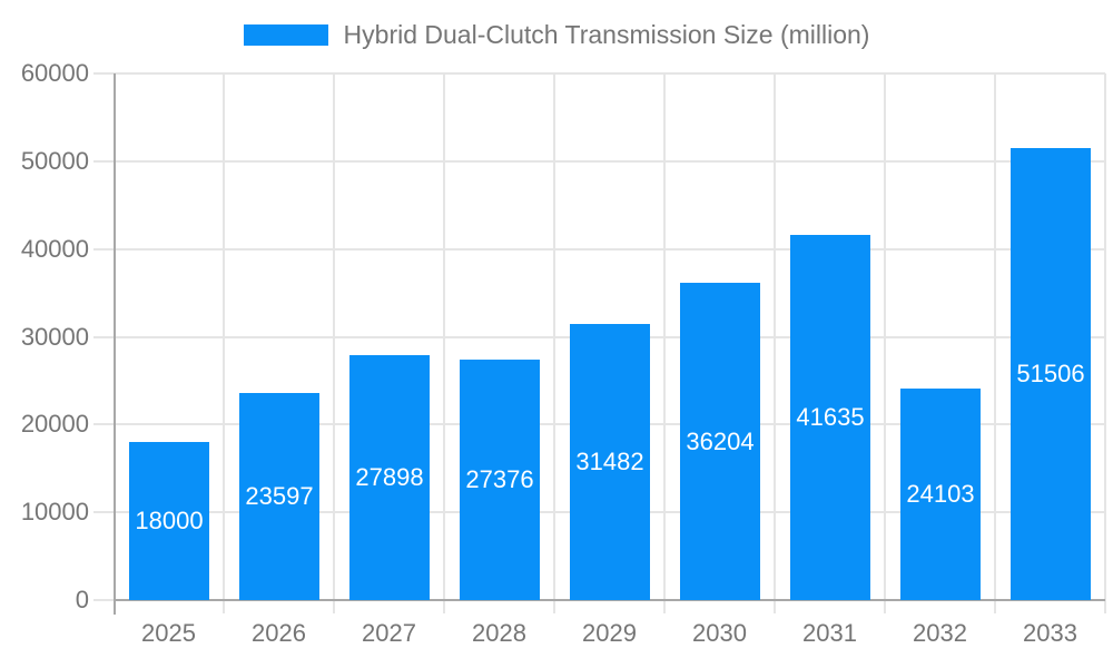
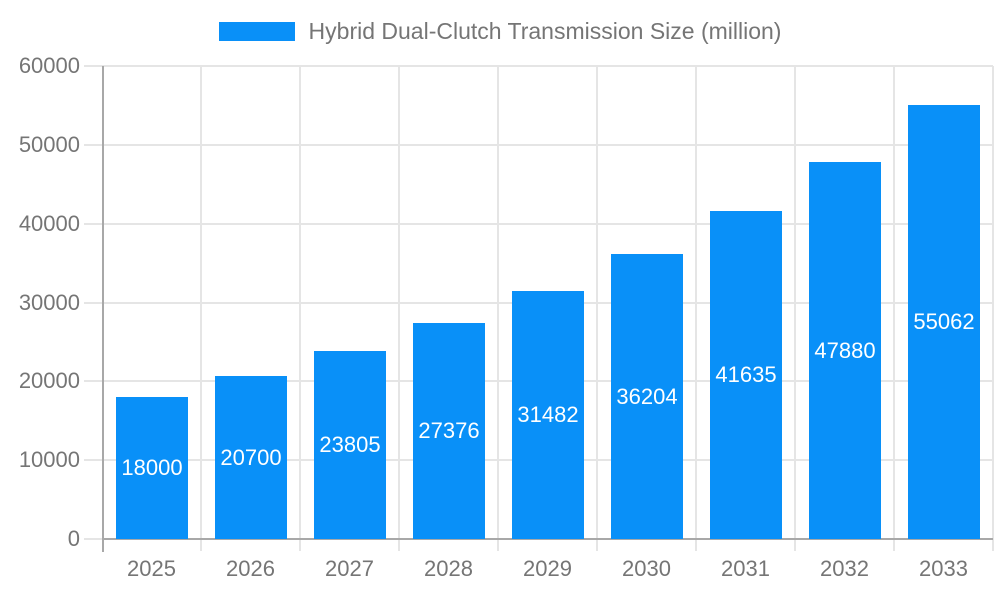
2026: 23597 -> 20700
2027: 27898 -> 23805
2032: 24103 -> 47880
2033: 51506 -> 55062
